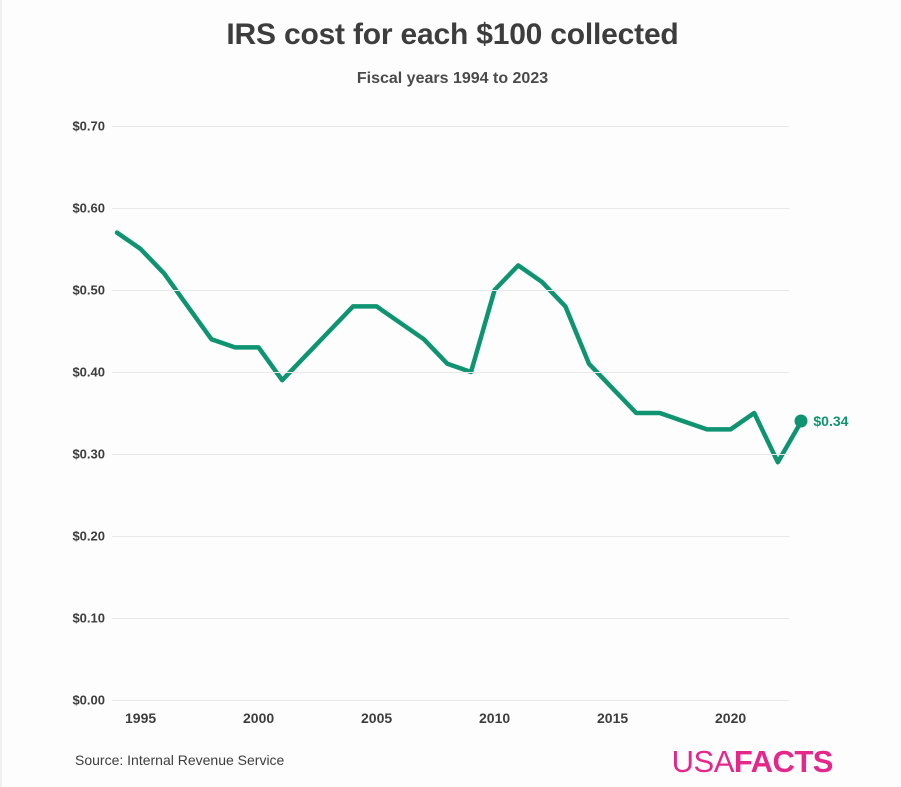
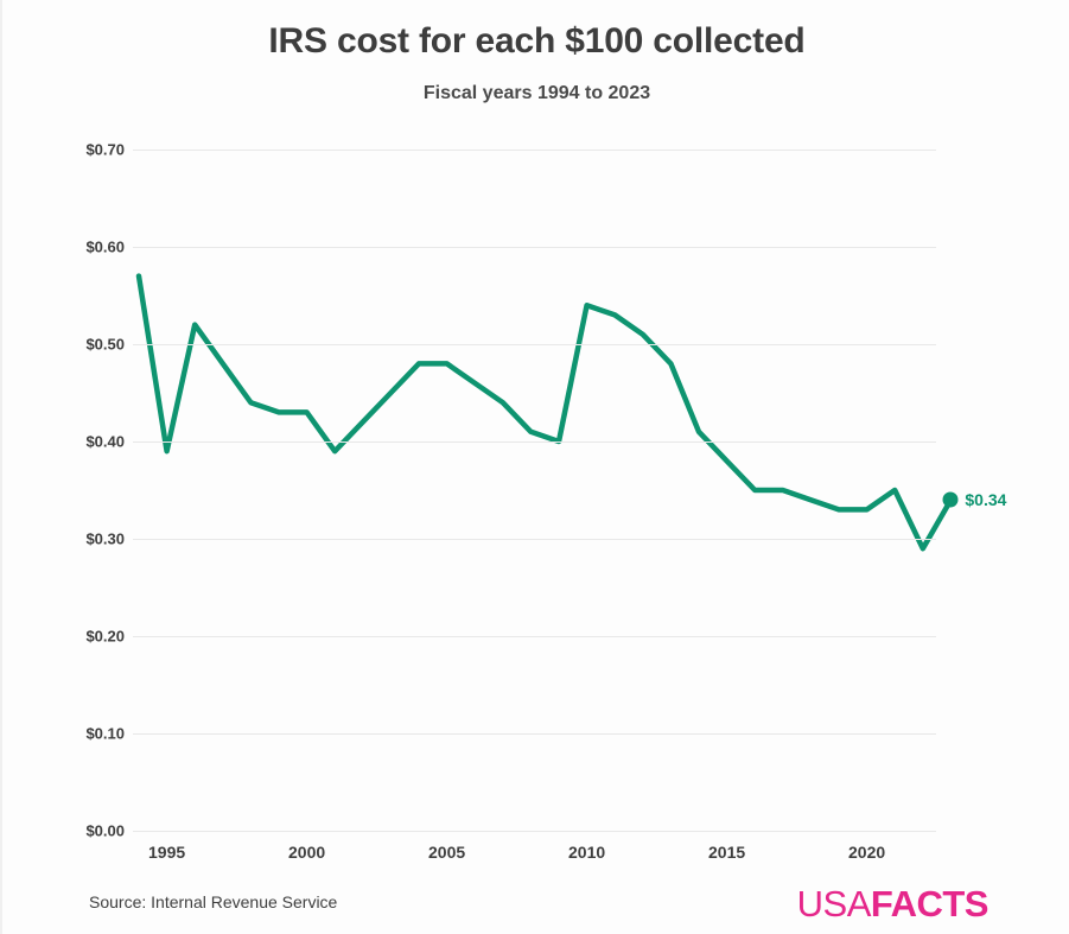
1995: $0.55 -> $0.39
2010: $0.50 -> $0.54
